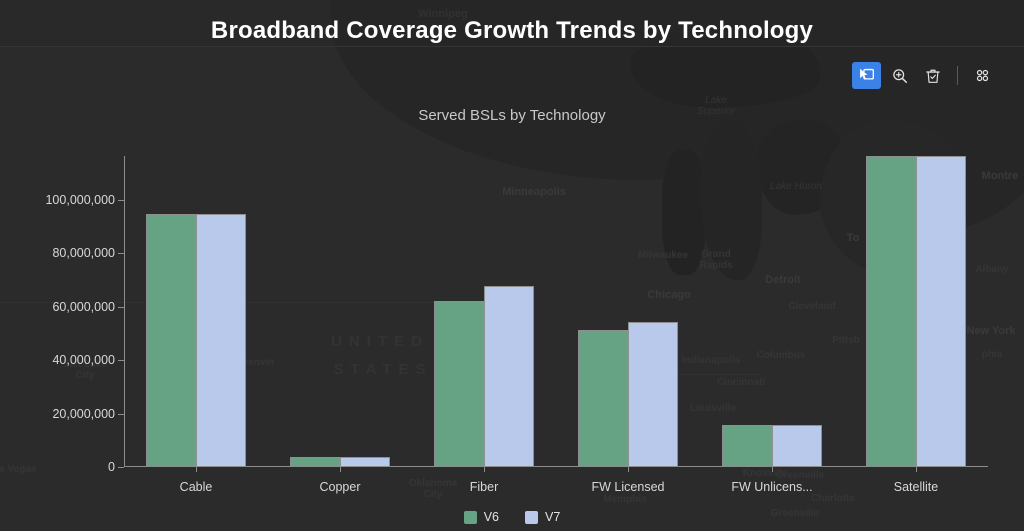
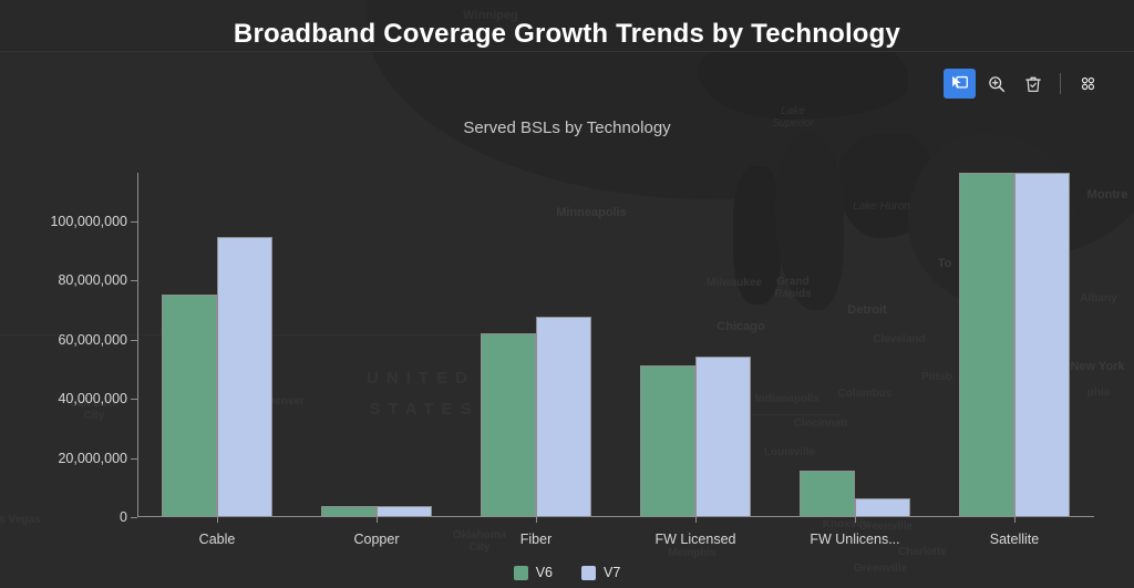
V6/Cable: 94000000 -> 75000000
V7/FW Unlicens...: 16000000 -> 6000000
